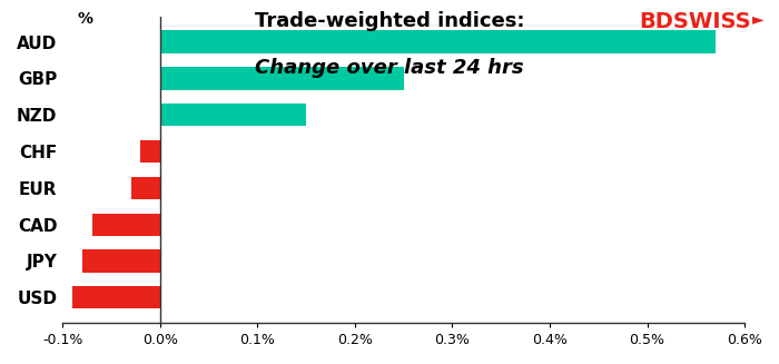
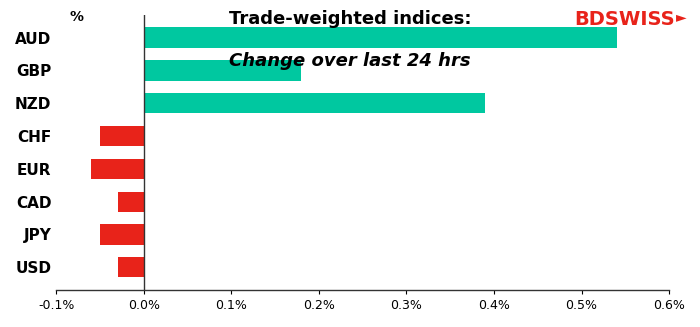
AUD: 0.57% -> 0.54%
GBP: 0.25% -> 0.18%
NZD: 0.15% -> 0.39%
CHF: -0.02% -> -0.05%
EUR: -0.03% -> -0.06%
CAD: -0.07% -> -0.03%
JPY: -0.08% -> -0.05%
USD: -0.09% -> -0.03%
